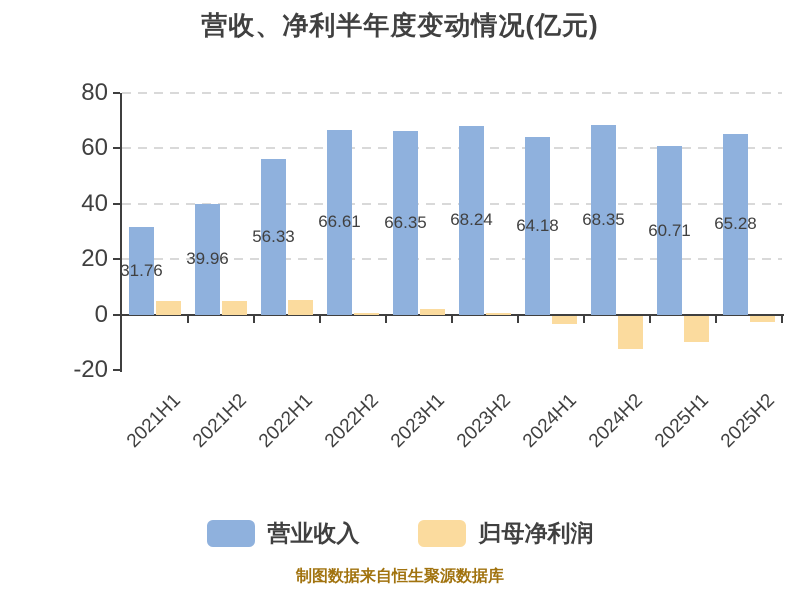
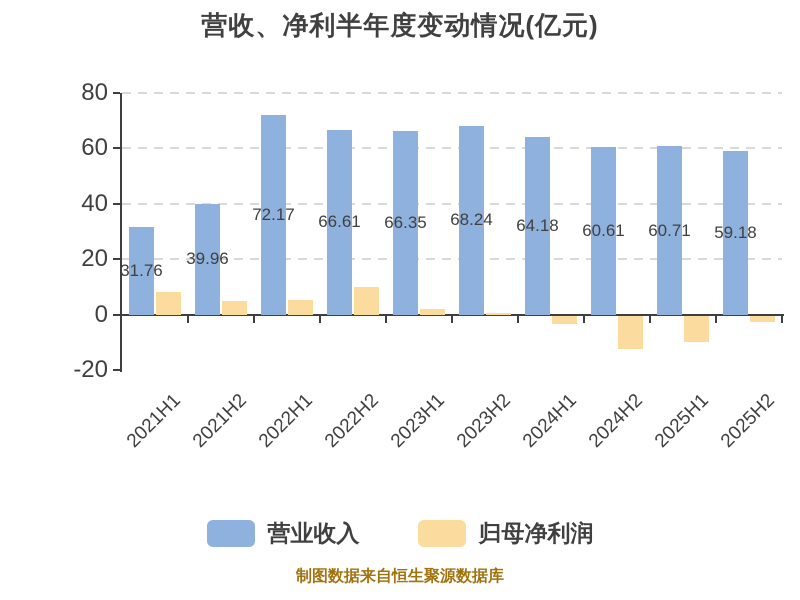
归母净利润/2021H1: 5 -> 8
营业收入/2022H1: 56.33 -> 72.17
归母净利润/2022H2: 1 -> 10
营业收入/2024H2: 68.35 -> 60.61
营业收入/2025H2: 65.28 -> 59.18
